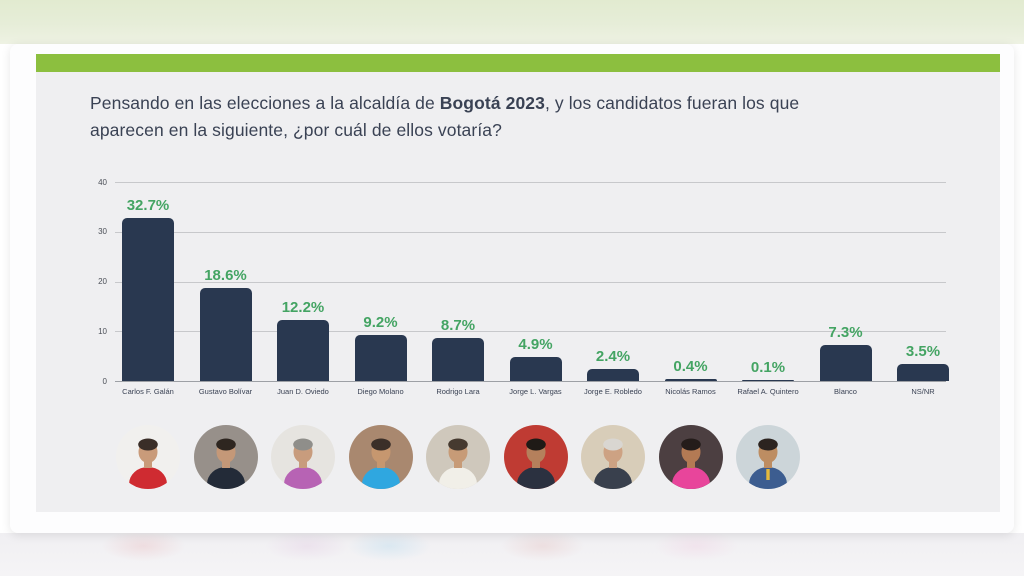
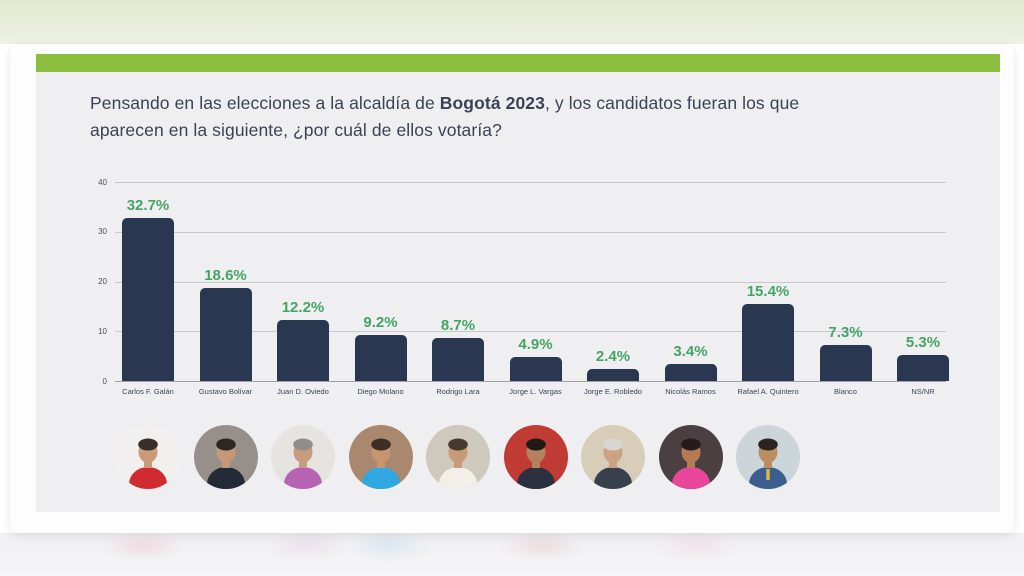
Nicolás Ramos: 0.4% -> 3.4%
Rafael A. Quintero: 0.1% -> 15.4%
NS/NR: 3.5% -> 5.3%
